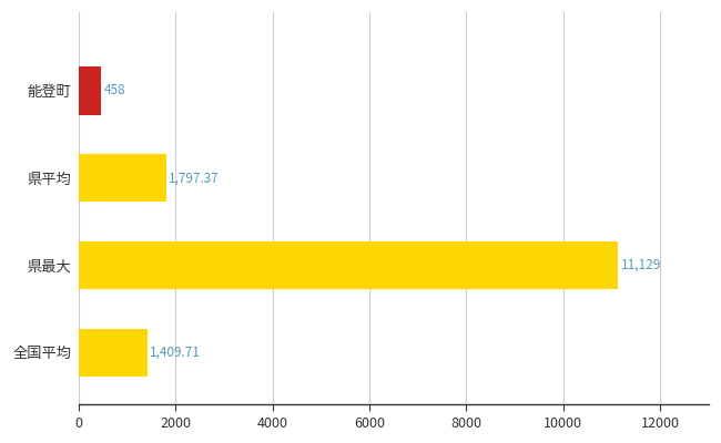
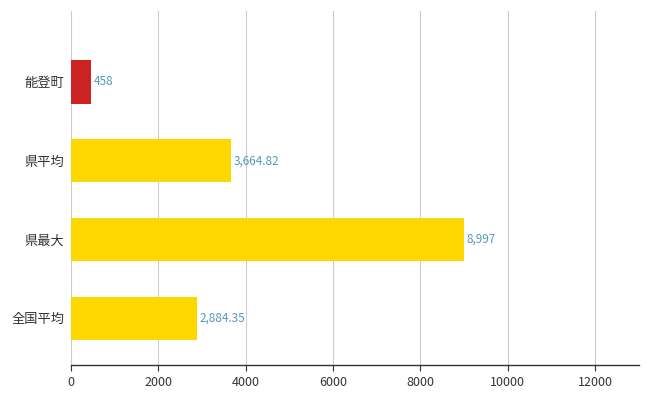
県平均: 1,797.37 -> 3,664.82
県最大: 11,129 -> 8,997
全国平均: 1,409.71 -> 2,884.35
